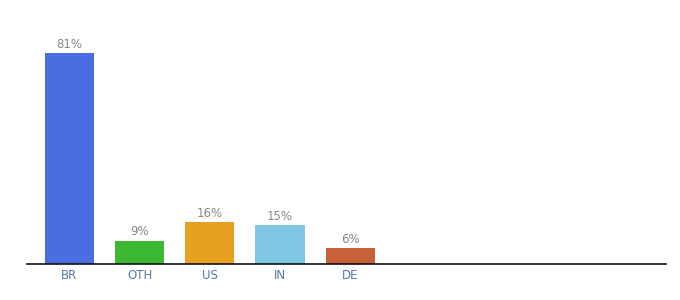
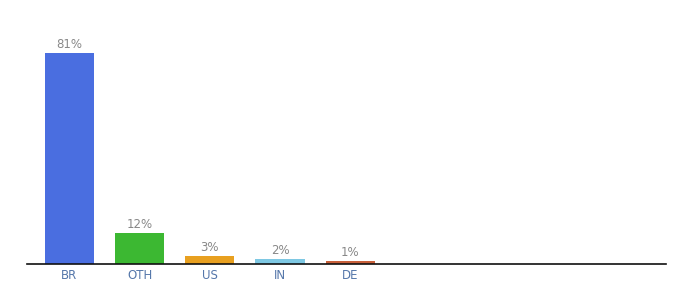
OTH: 9% -> 12%
US: 16% -> 3%
IN: 15% -> 2%
DE: 6% -> 1%
